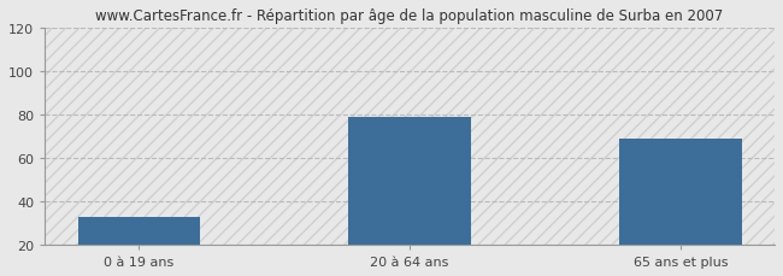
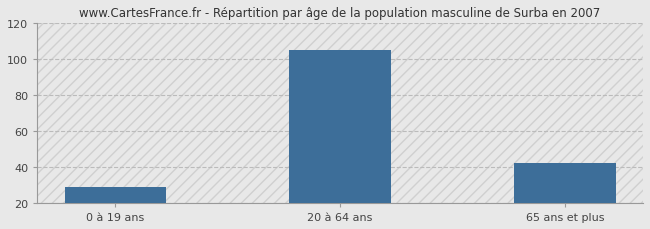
0 à 19 ans: 33 -> 29
20 à 64 ans: 79 -> 105
65 ans et plus: 69 -> 42
